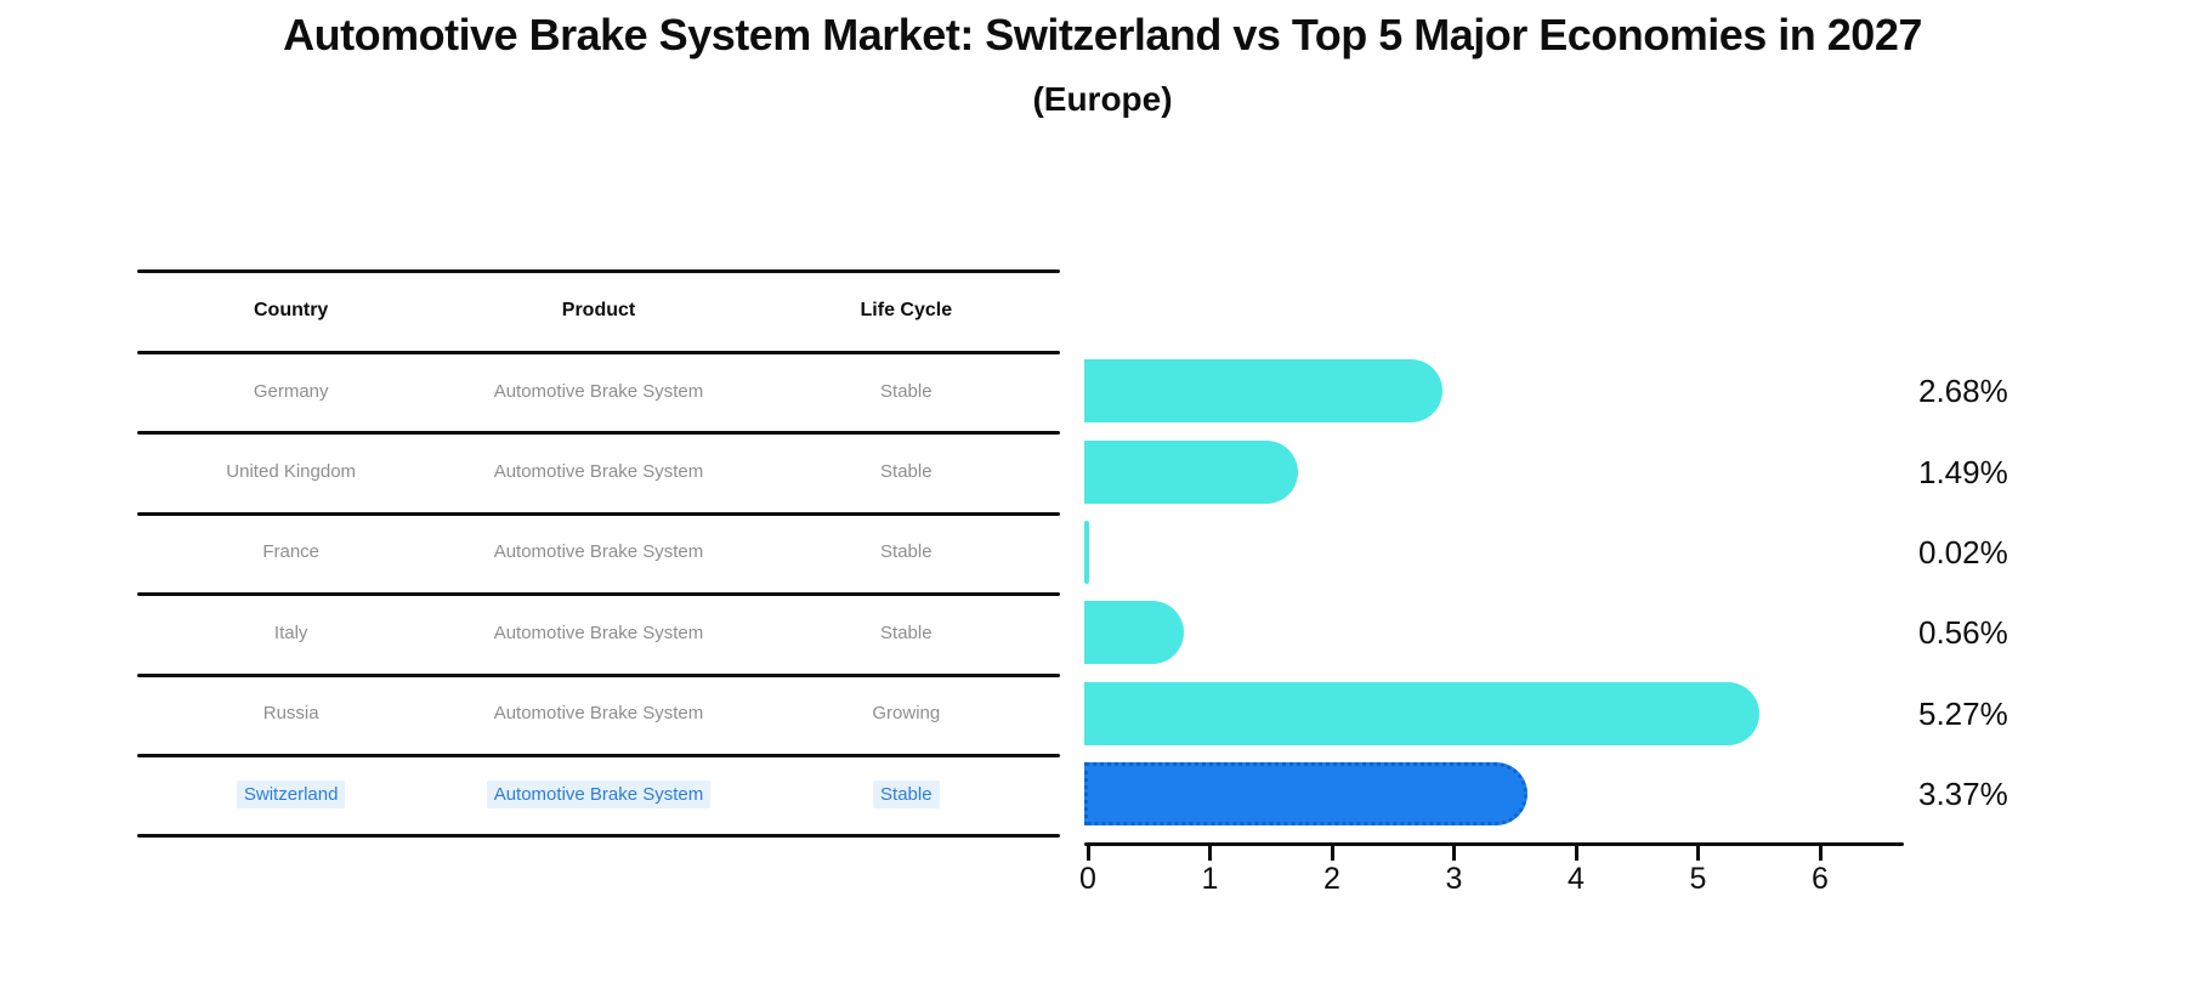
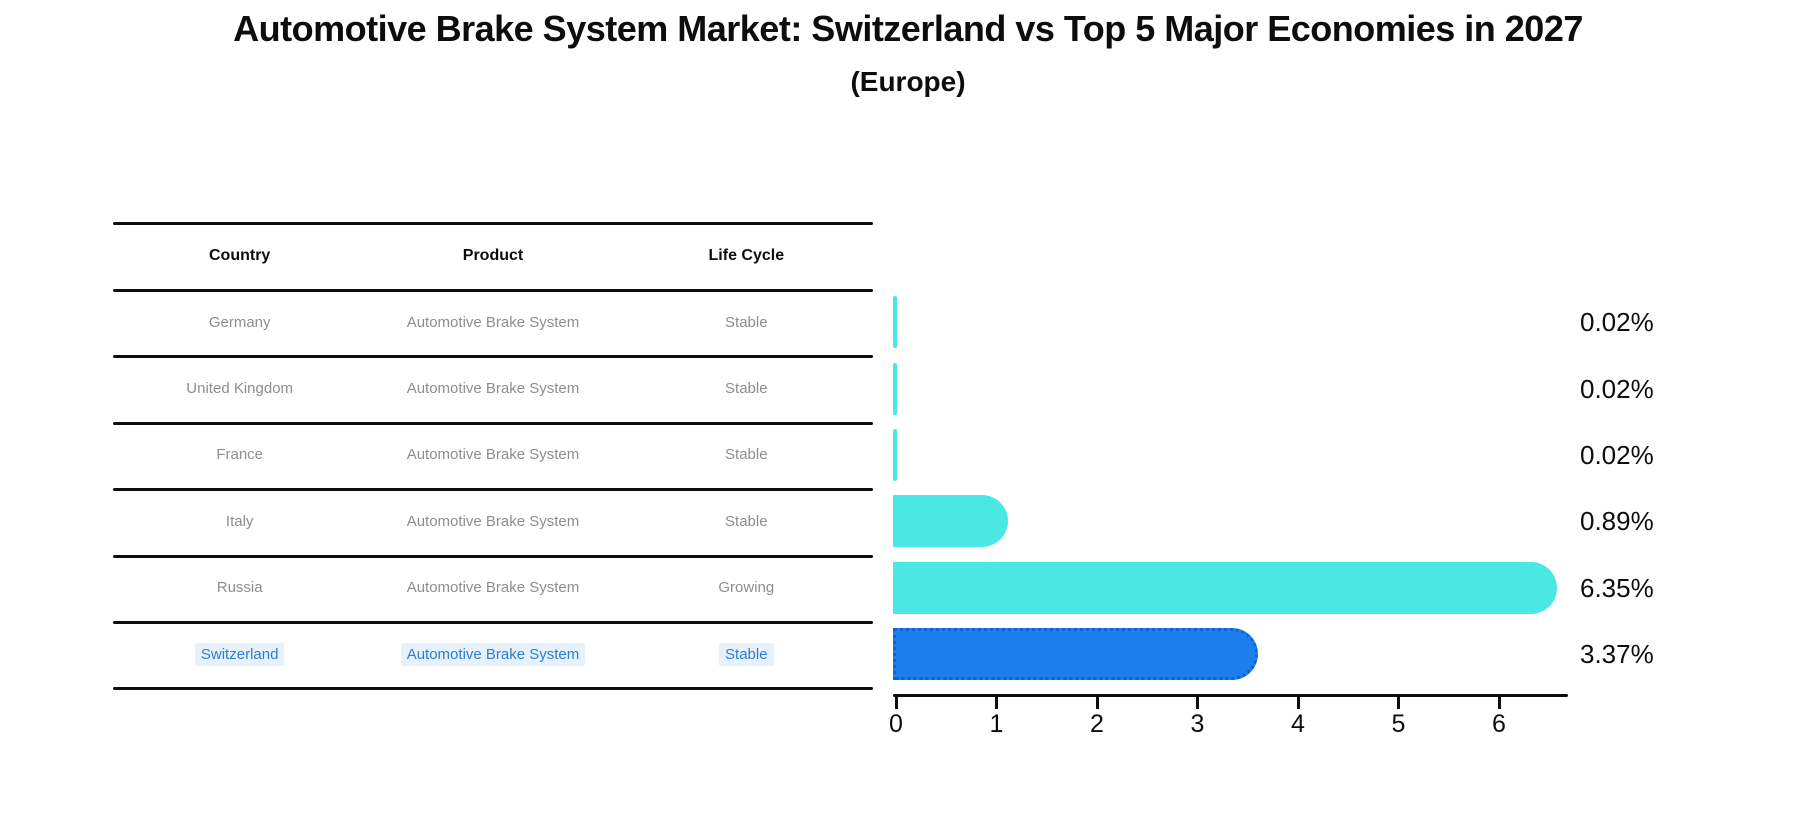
Germany: 2.68% -> 0.02%
United Kingdom: 1.49% -> 0.02%
Italy: 0.56% -> 0.89%
Russia: 5.27% -> 6.35%
